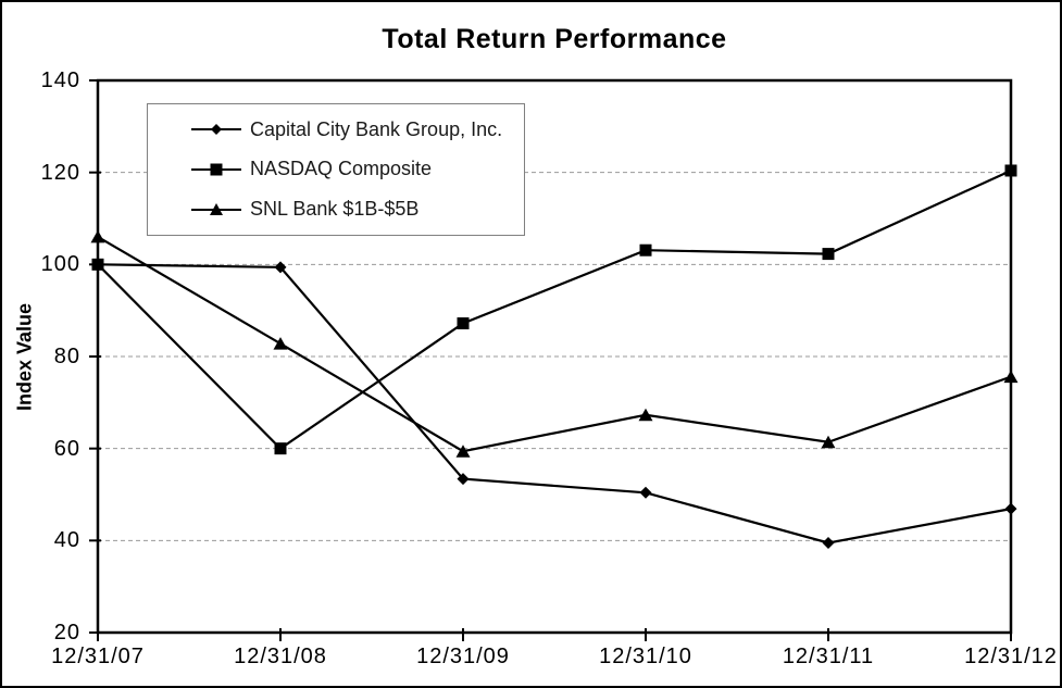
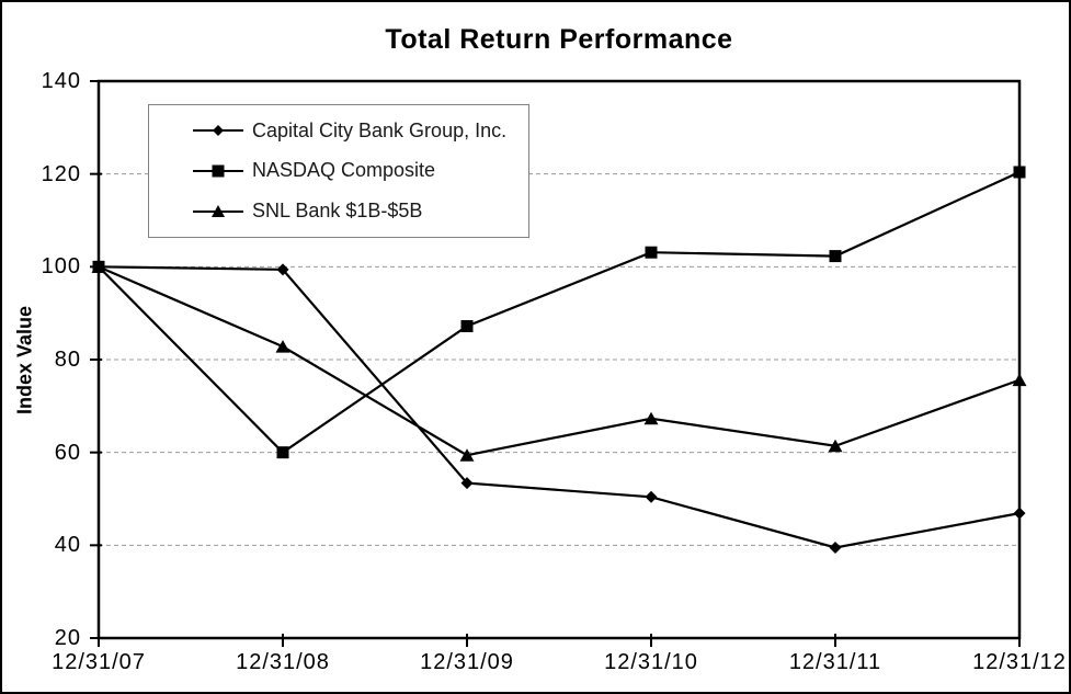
SNL Bank $1B-$5B/12/31/07: 106 -> 100
